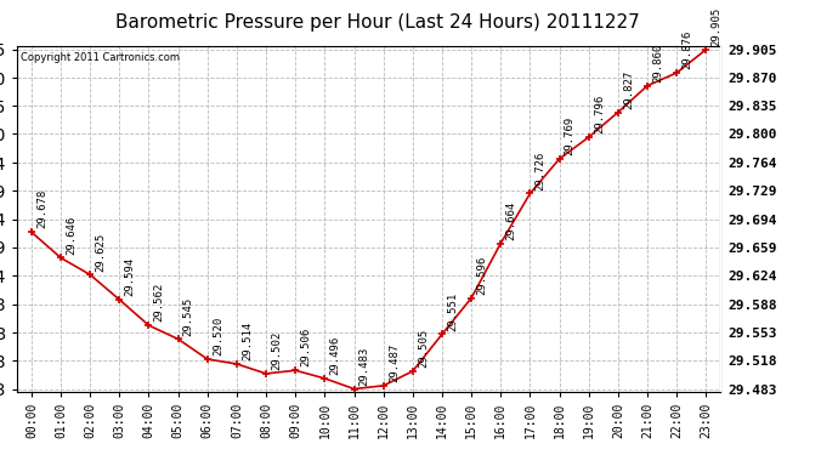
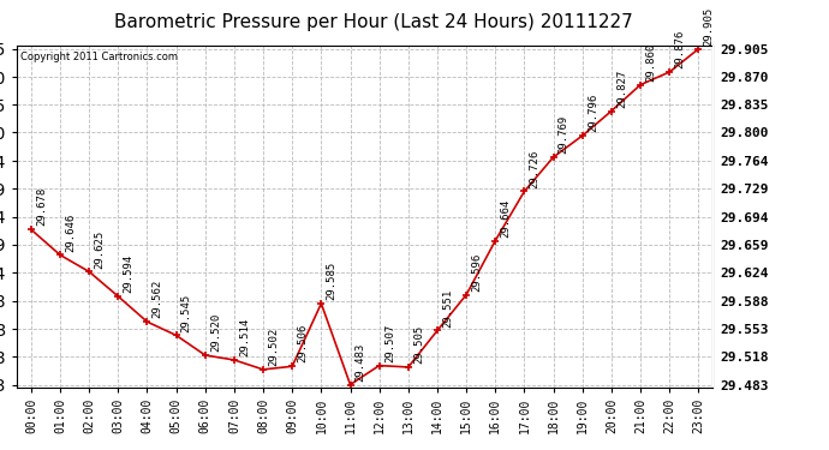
10:00: 29.496 -> 29.585
12:00: 29.487 -> 29.507
